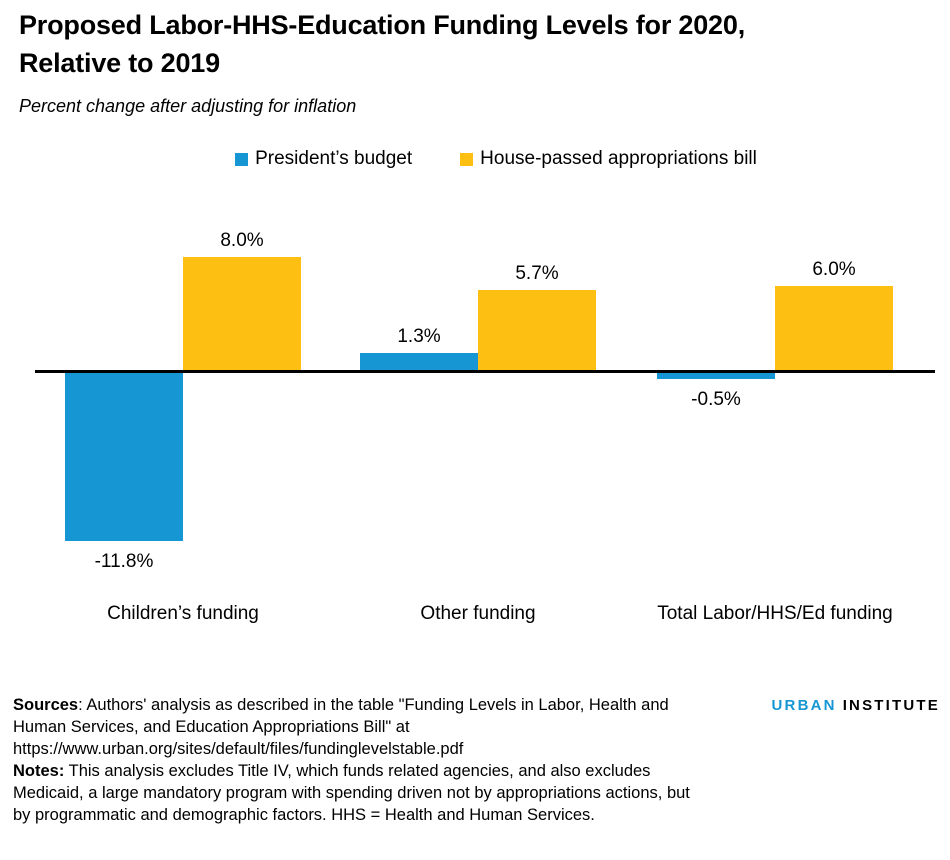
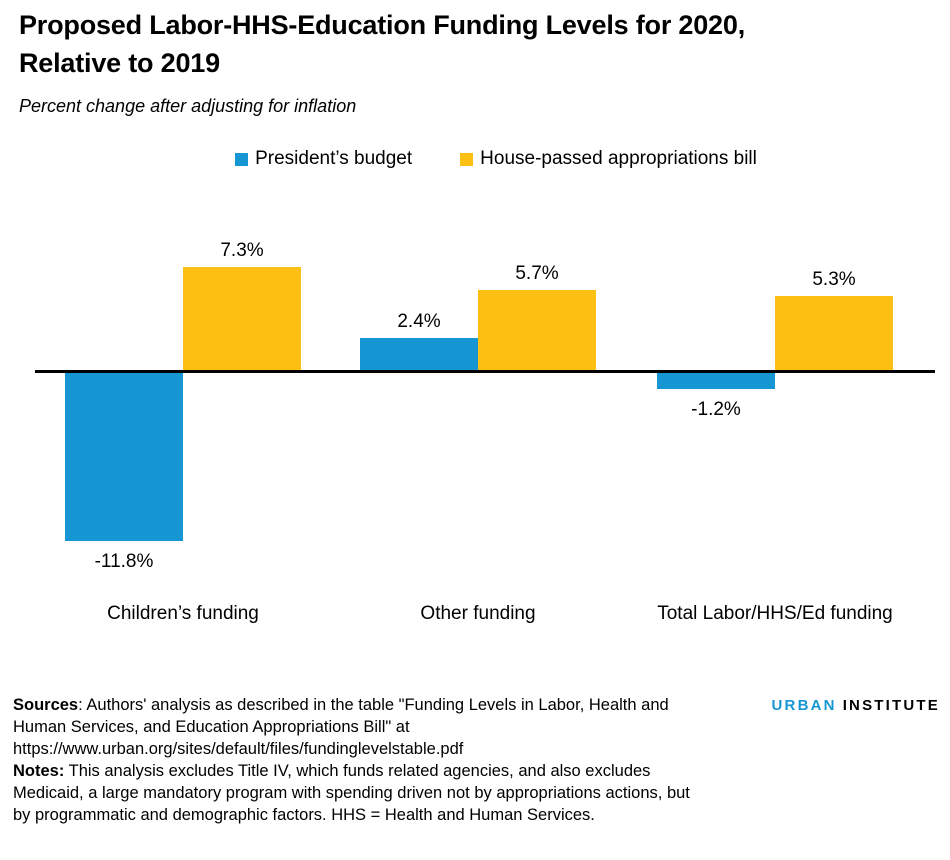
House-passed appropriations bill/Children’s funding: 8.0% -> 7.3%
President’s budget/Other funding: 1.3% -> 2.4%
President’s budget/Total Labor/HHS/Ed funding: -0.5% -> -1.2%
House-passed appropriations bill/Total Labor/HHS/Ed funding: 6.0% -> 5.3%
